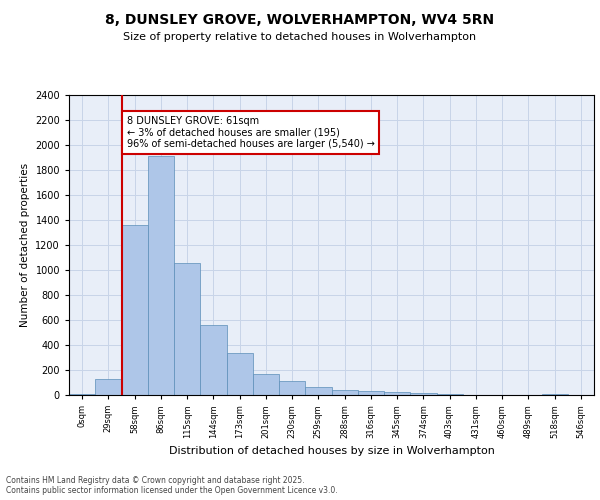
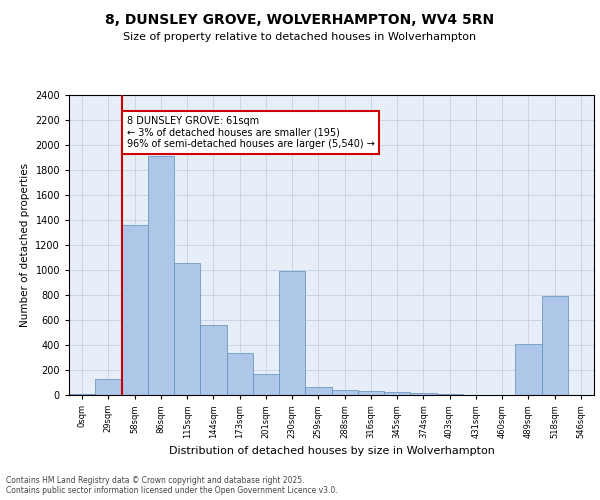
230sqm: 110 -> 990
489sqm: 0 -> 410
518sqm: 10 -> 790
